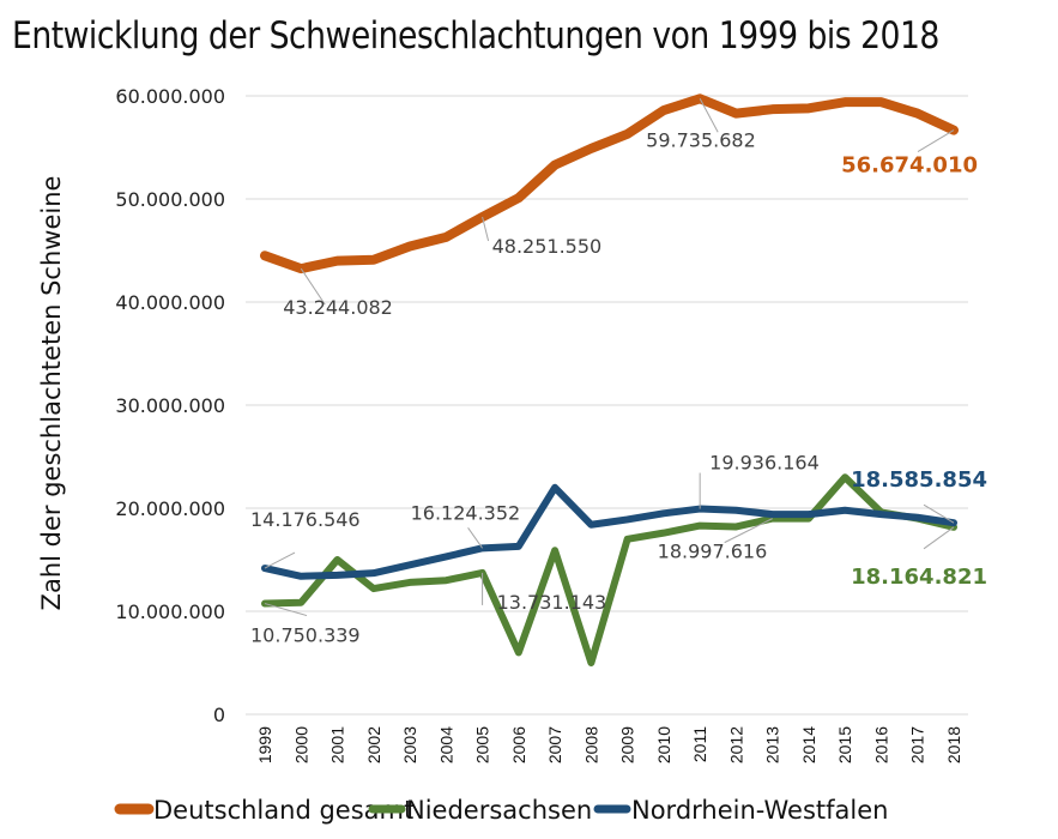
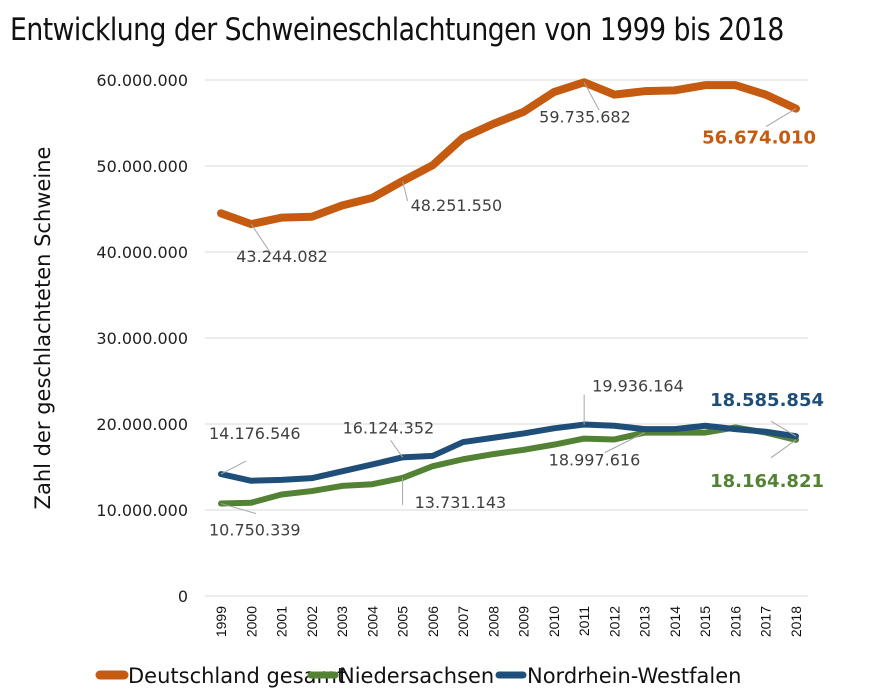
Niedersachsen/2001: 15000000 -> 12000000
Niedersachsen/2006: 6000000 -> 15000000
Nordrhein-Westfalen/2007: 22000000 -> 18000000
Niedersachsen/2008: 5000000 -> 16000000
Niedersachsen/2015: 23000000 -> 19000000
